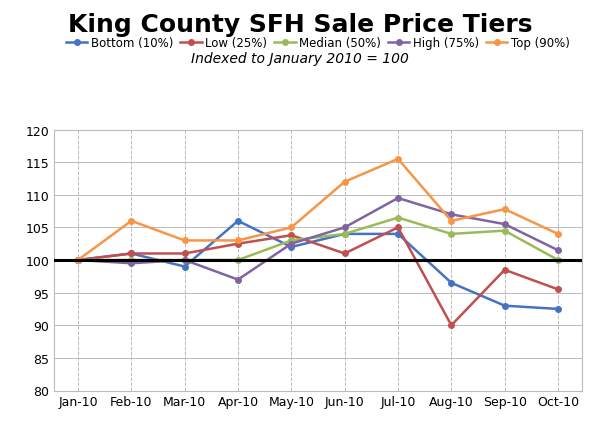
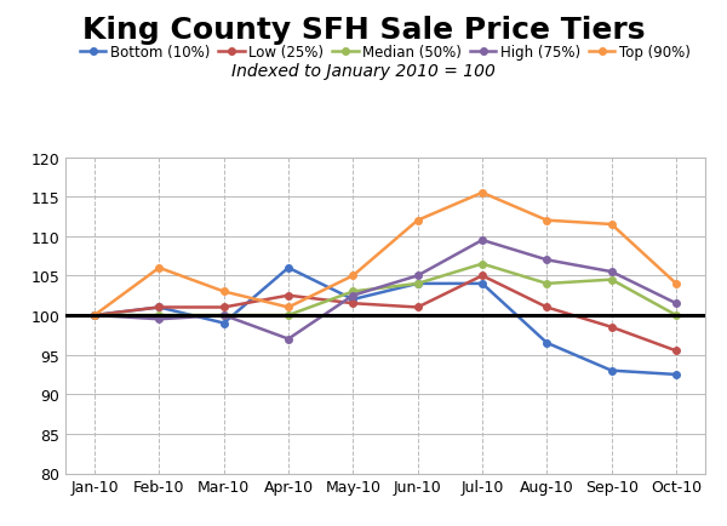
Top (90%)/Apr-10: 103.0 -> 101.0
Low (25%)/May-10: 103.8 -> 101.5
Low (25%)/Aug-10: 90.0 -> 101.0
Top (90%)/Aug-10: 106.0 -> 112.0
Top (90%)/Sep-10: 107.8 -> 111.5
